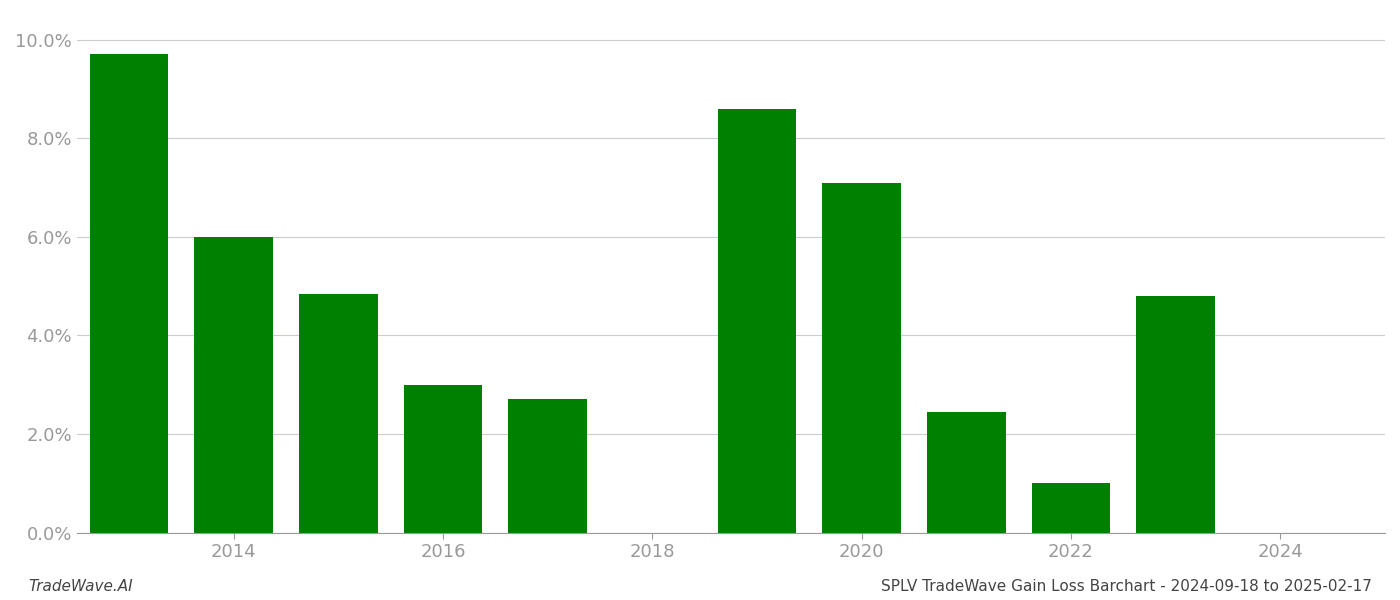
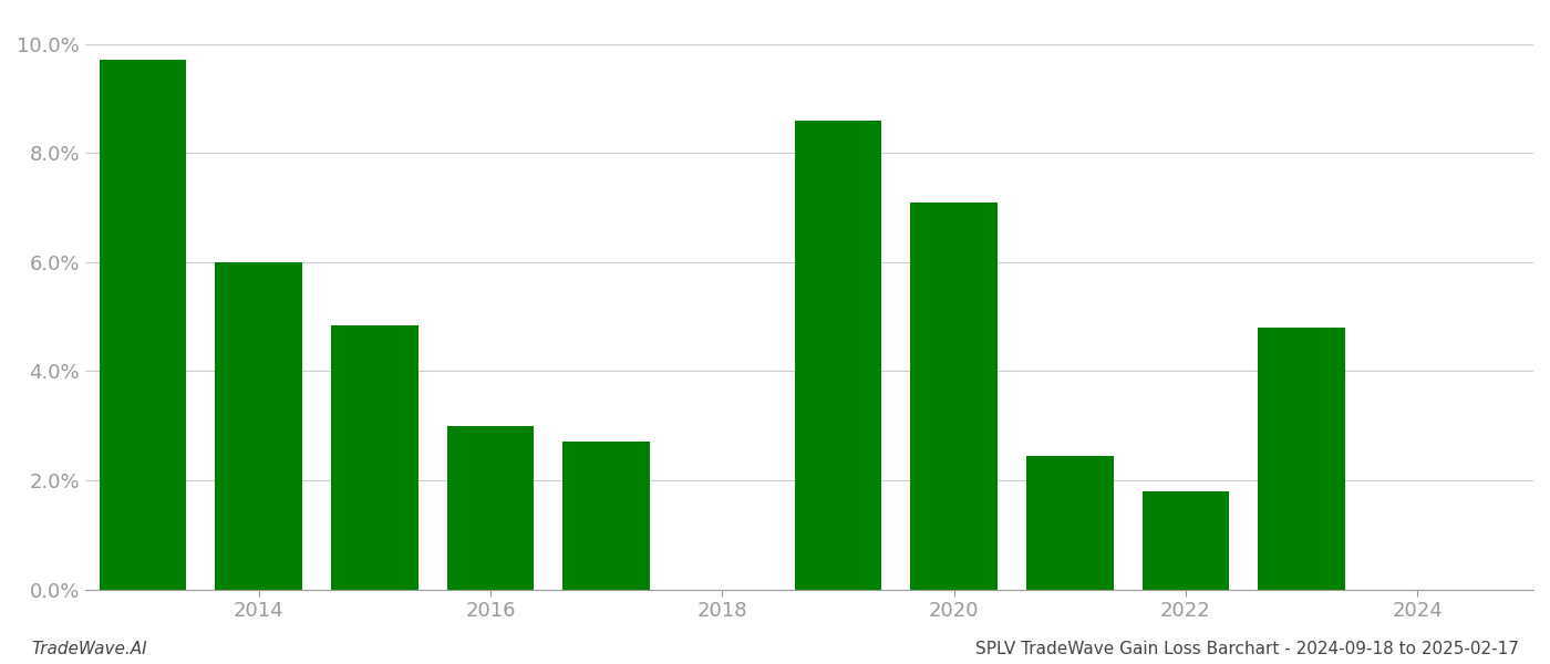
2022: 1.00% -> 1.80%
